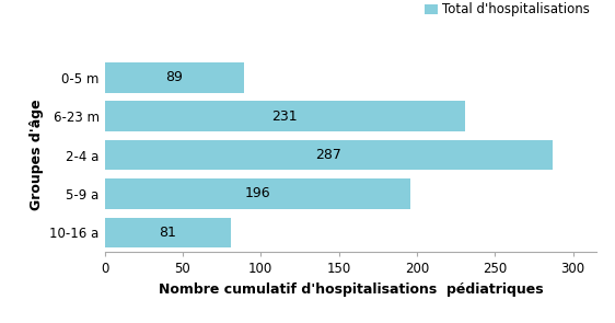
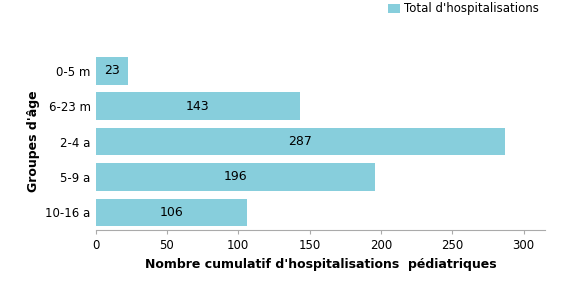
0-5 m: 89 -> 23
6-23 m: 231 -> 143
10-16 a: 81 -> 106
